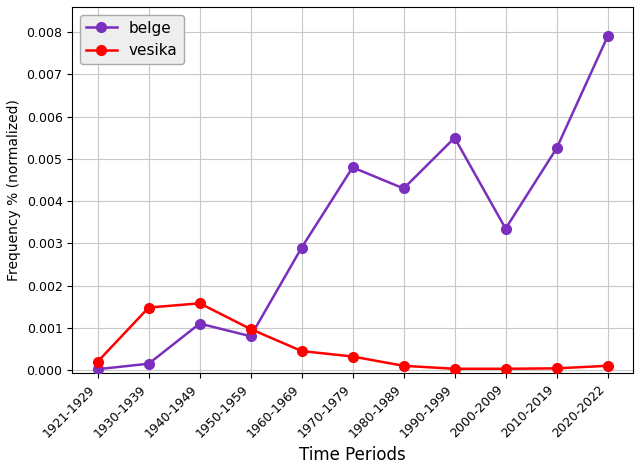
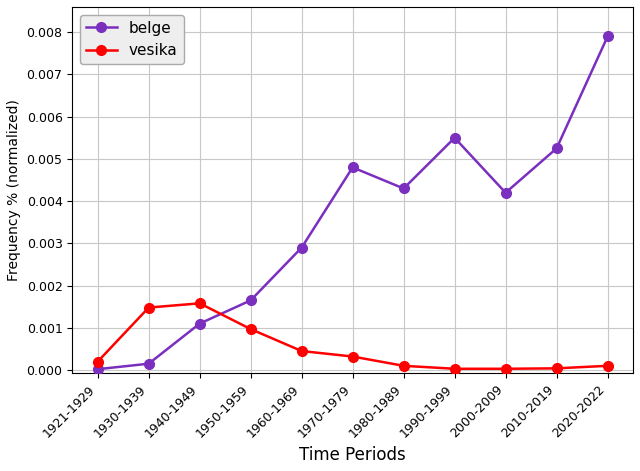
belge/1950-1959: 0.00080 -> 0.00165
belge/2000-2009: 0.00335 -> 0.00420
